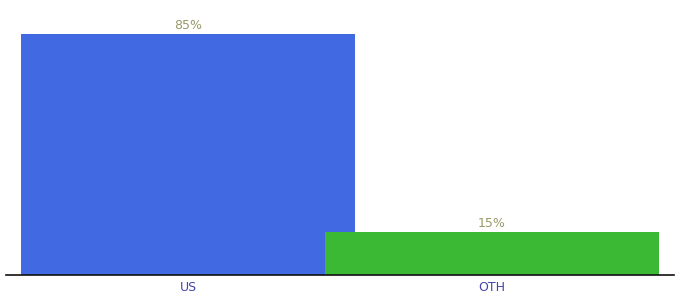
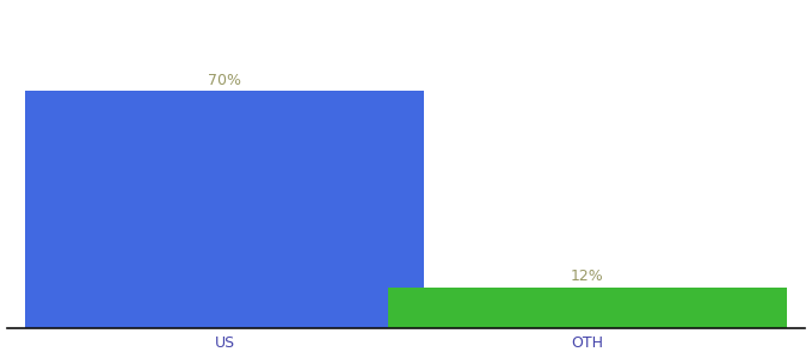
US: 85% -> 70%
OTH: 15% -> 12%
